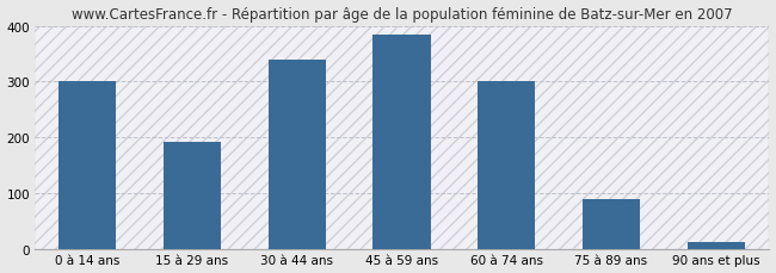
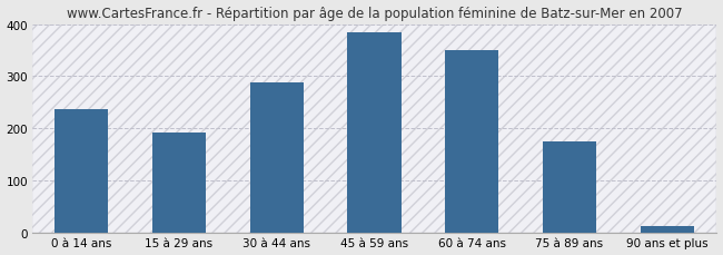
0 à 14 ans: 300 -> 237
30 à 44 ans: 340 -> 289
60 à 74 ans: 300 -> 349
75 à 89 ans: 90 -> 176
